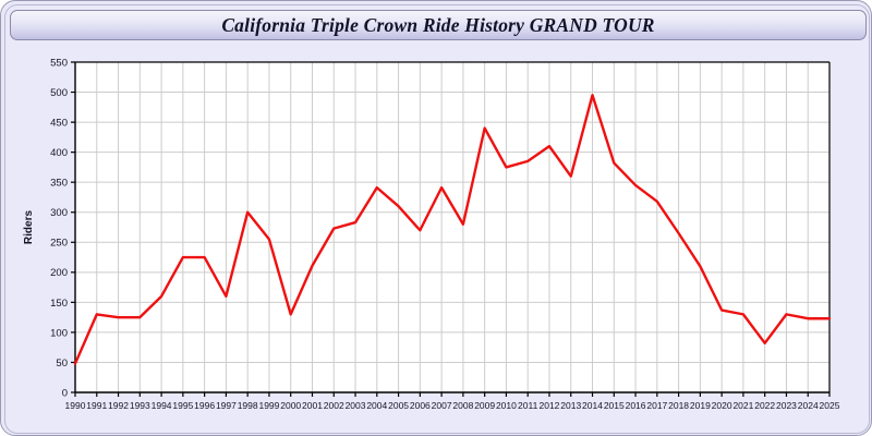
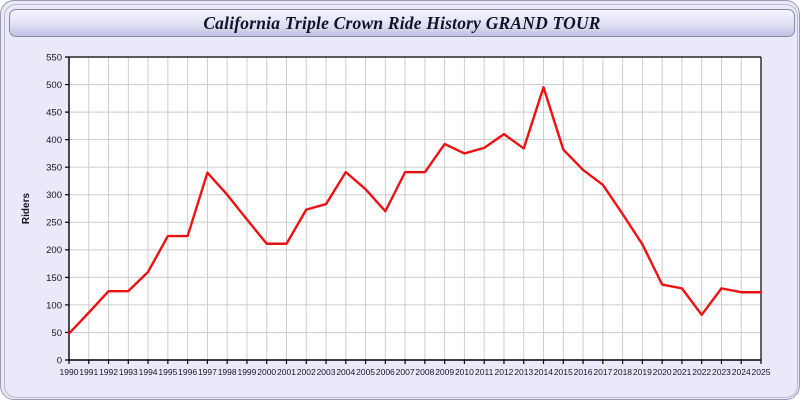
1991: 130 -> 90
1997: 160 -> 340
2000: 130 -> 210
2008: 280 -> 340
2009: 440 -> 390
2013: 360 -> 380
